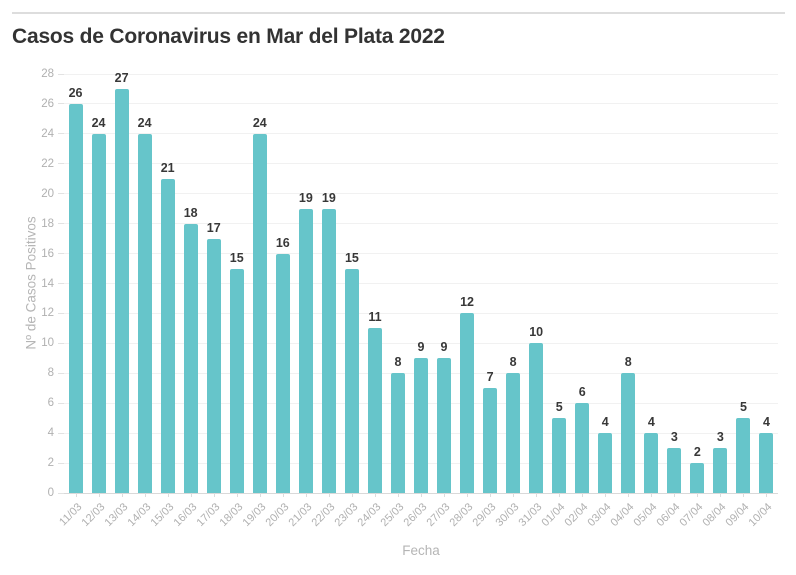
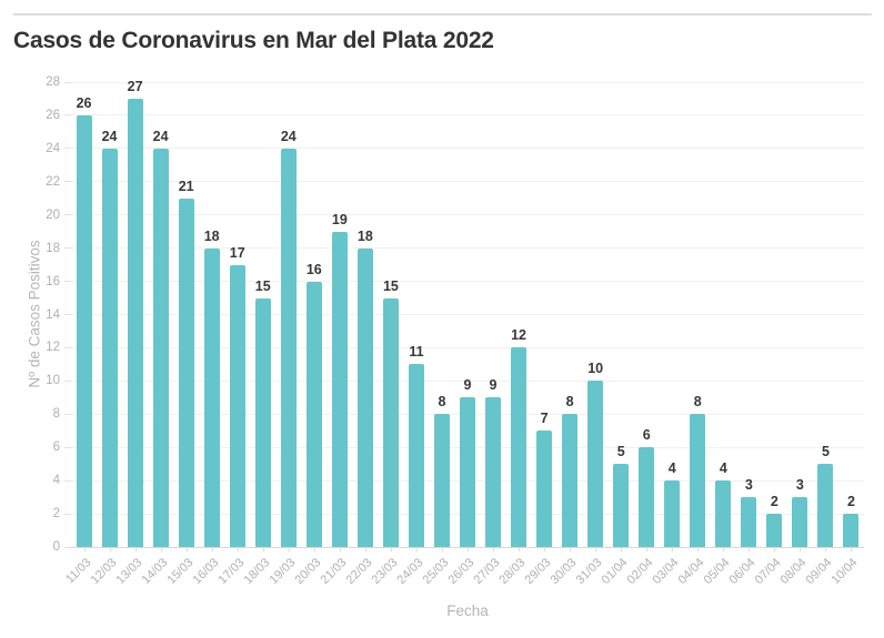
22/03: 19 -> 18
10/04: 4 -> 2
